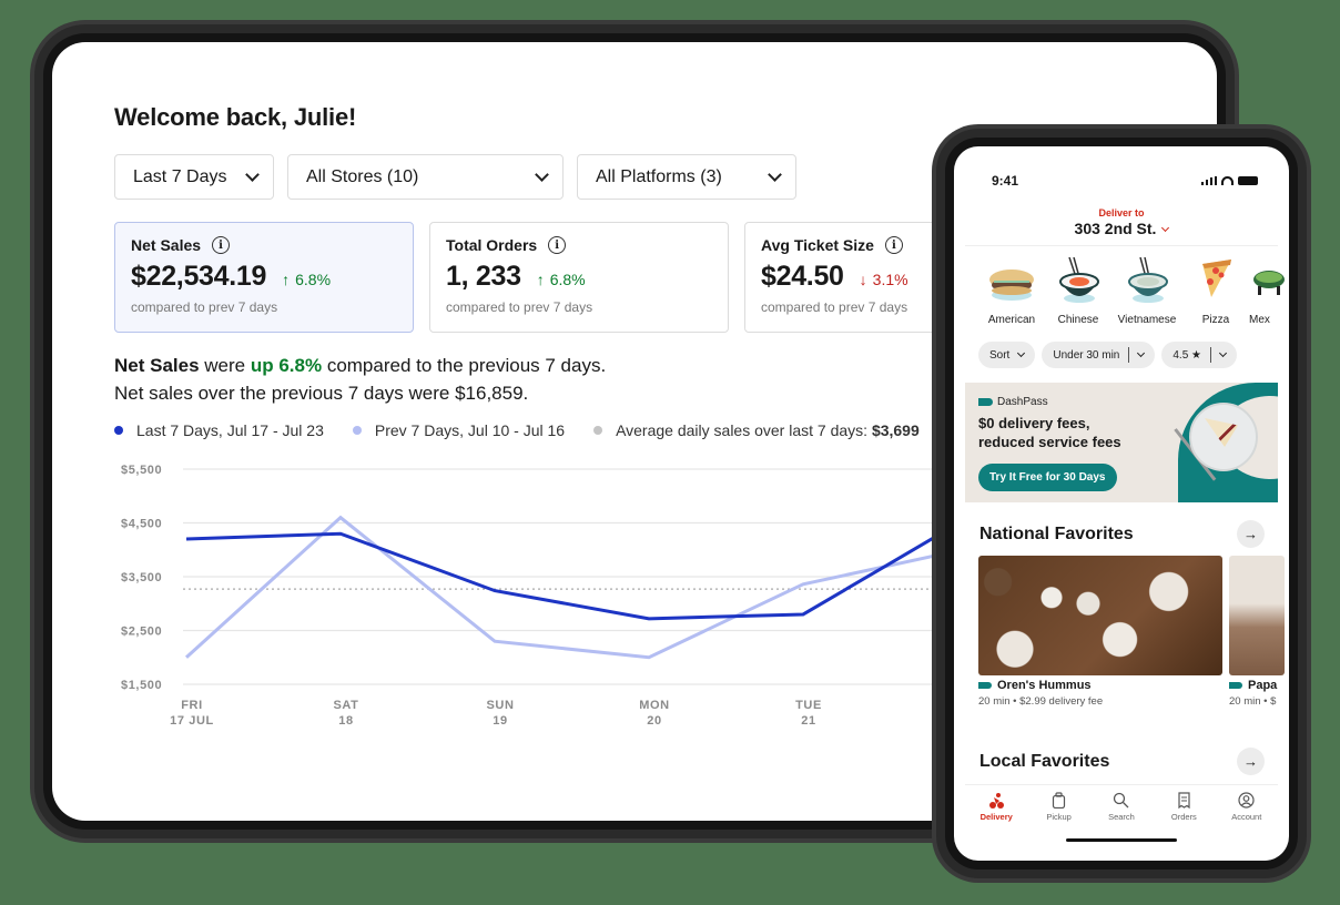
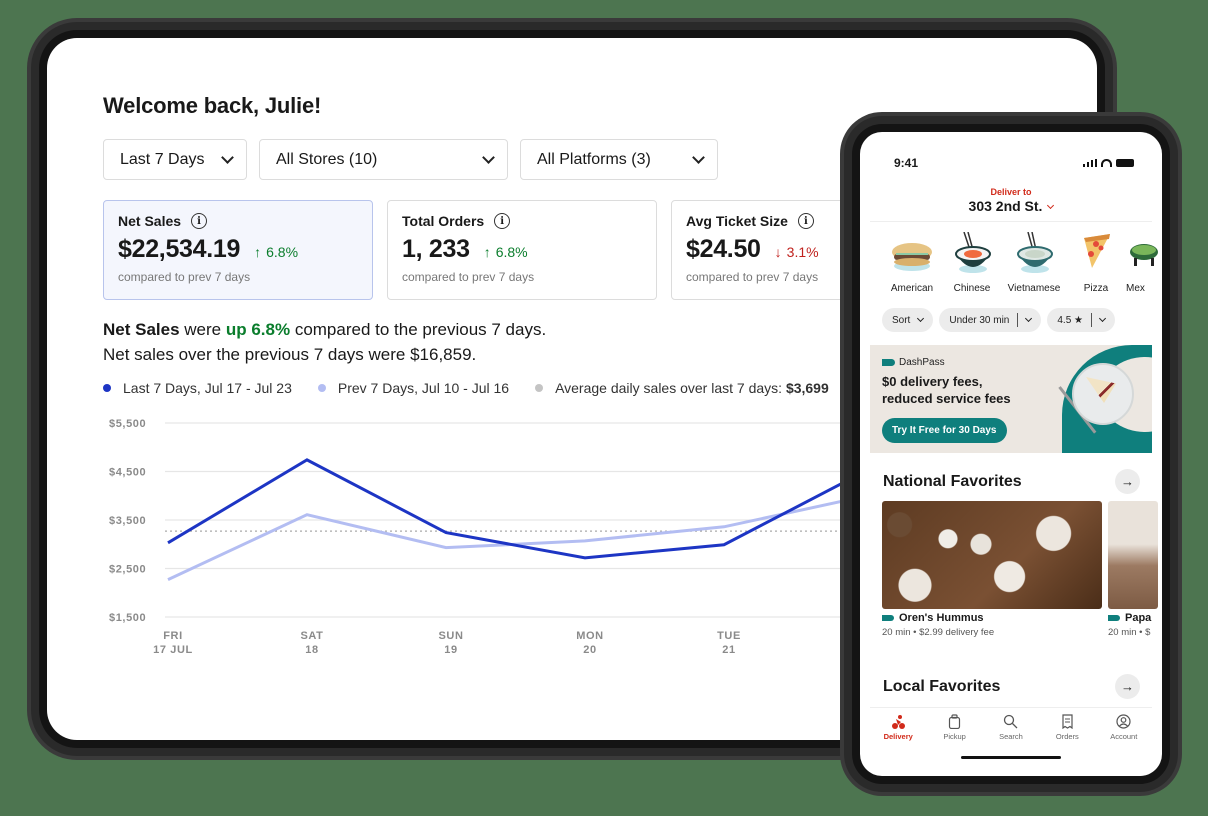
Last 7 Days, Jul 17 - Jul 23/FRI 17 JUL: $4200 -> $3000
Prev 7 Days, Jul 10 - Jul 16/FRI 17 JUL: $2000 -> $2300
Last 7 Days, Jul 17 - Jul 23/SAT 18: $4300 -> $4700
Prev 7 Days, Jul 10 - Jul 16/SAT 18: $4600 -> $3600
Prev 7 Days, Jul 10 - Jul 16/SUN 19: $2300 -> $2900
Prev 7 Days, Jul 10 - Jul 16/MON 20: $2000 -> $3100
Last 7 Days, Jul 17 - Jul 23/TUE 21: $2800 -> $3000
